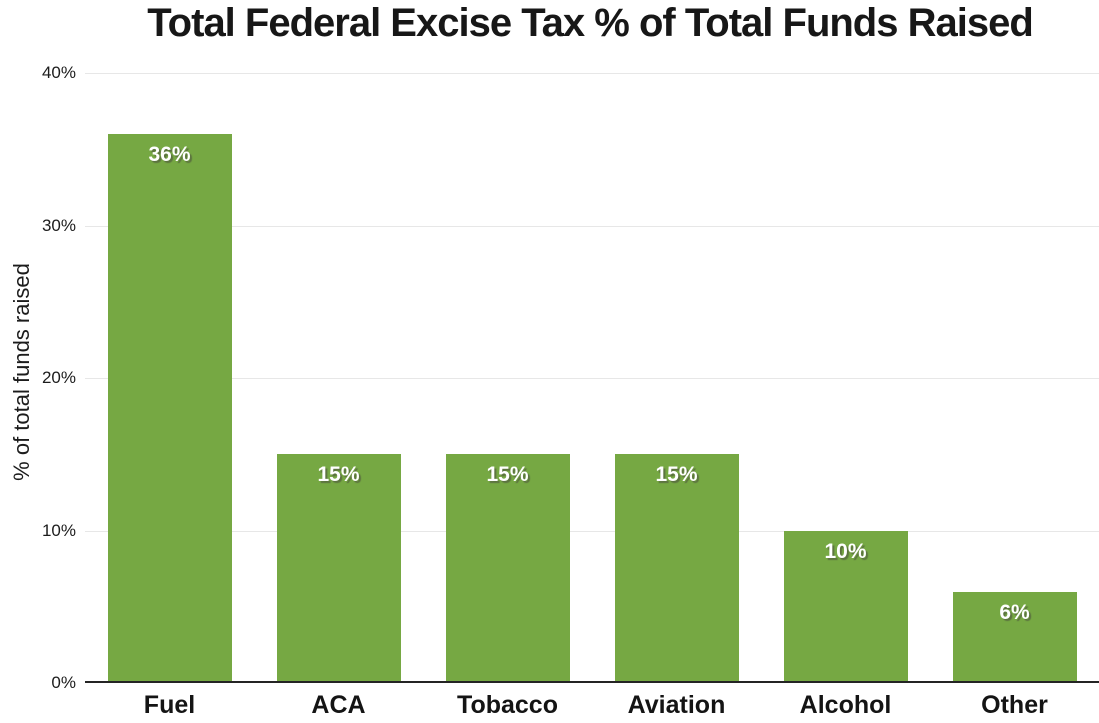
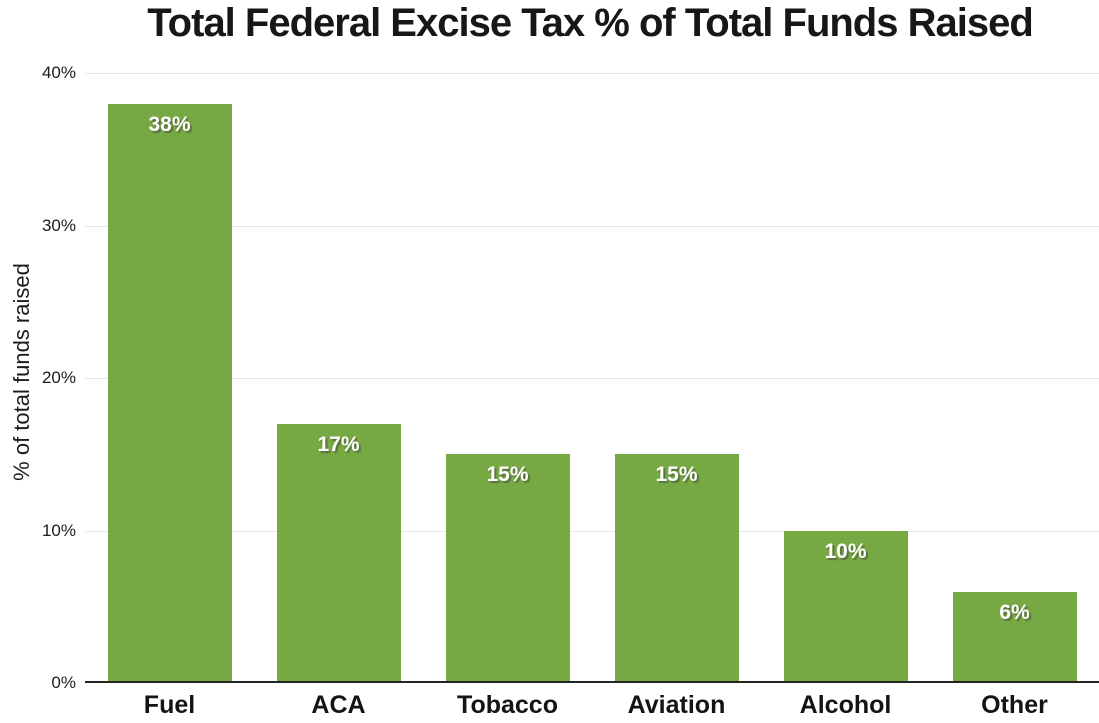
Fuel: 36% -> 38%
ACA: 15% -> 17%
